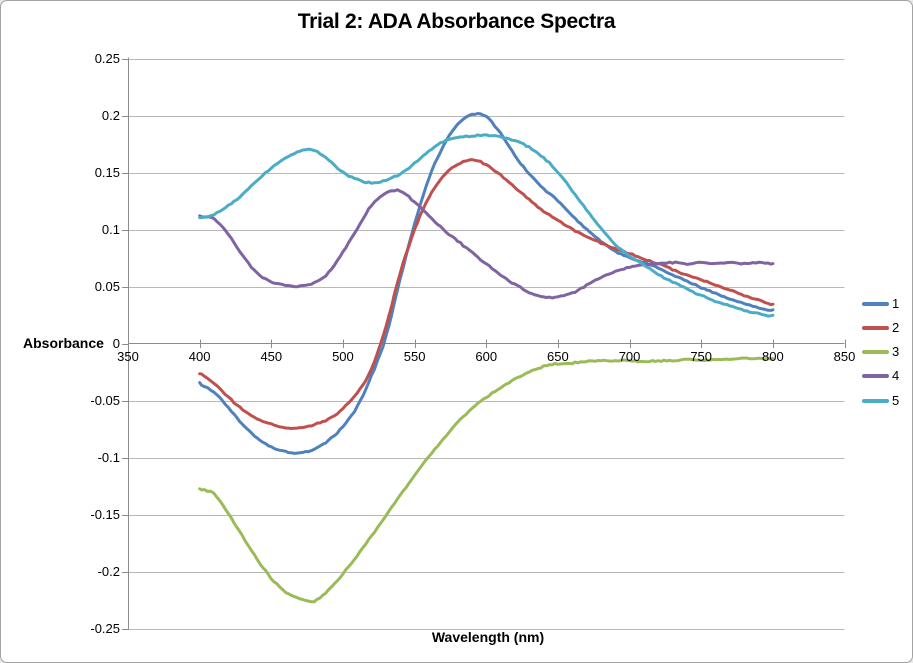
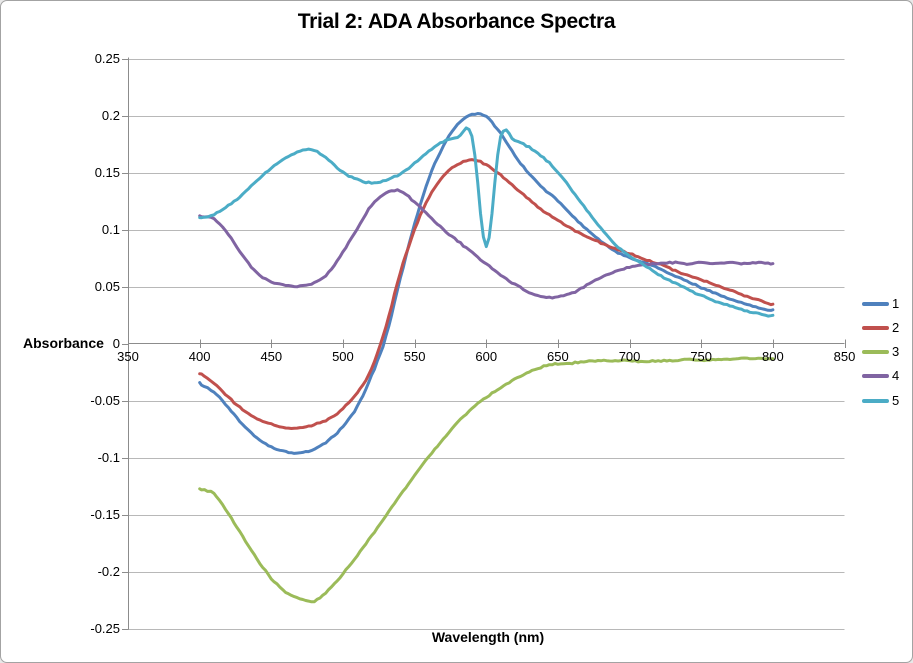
5/600: 0.183 -> 0.085
